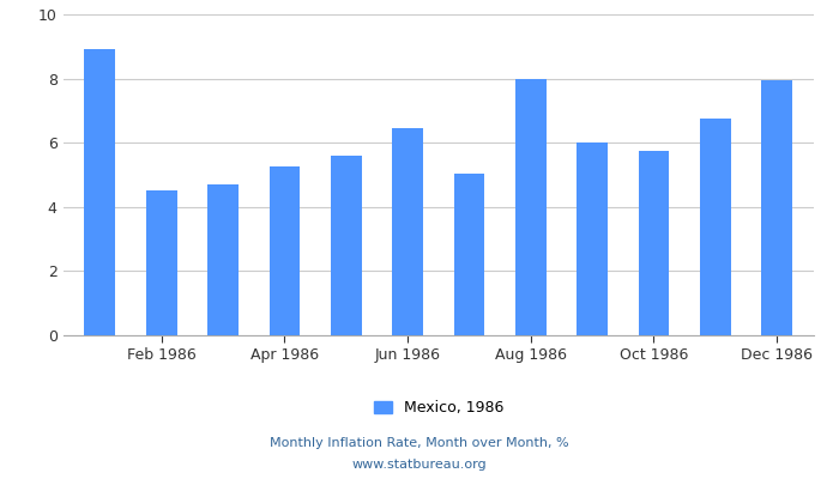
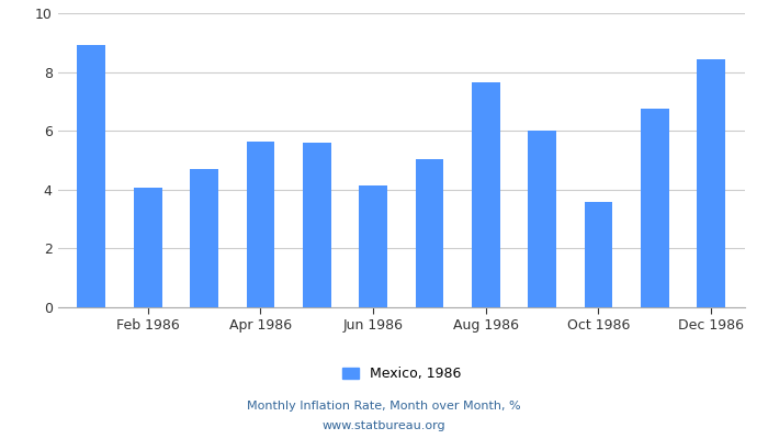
Feb 1986: 4.50 -> 4.05
Apr 1986: 5.25 -> 5.65
Jun 1986: 6.45 -> 4.15
Aug 1986: 8.00 -> 7.65
Oct 1986: 5.75 -> 3.60
Dec 1986: 7.95 -> 8.45
